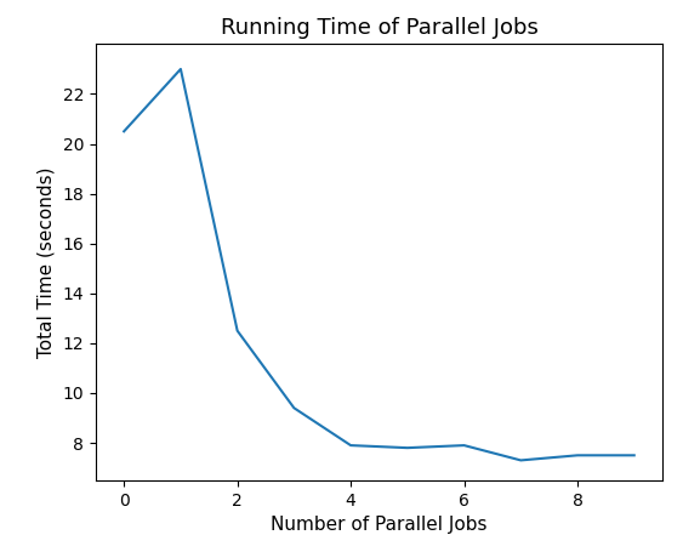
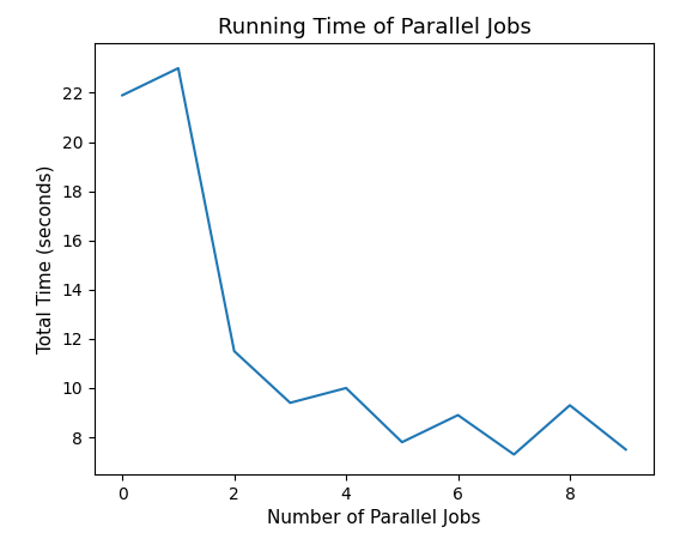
0: 20.5 -> 21.9
2: 12.5 -> 11.5
4: 7.9 -> 10.0
6: 7.9 -> 8.9
8: 7.5 -> 9.3
